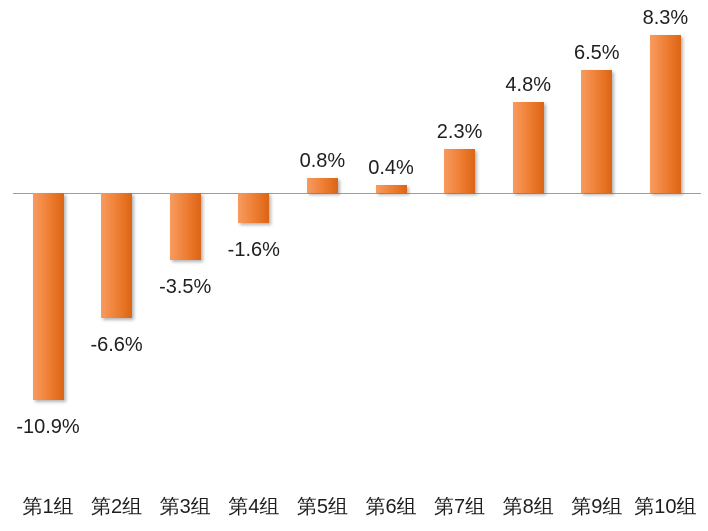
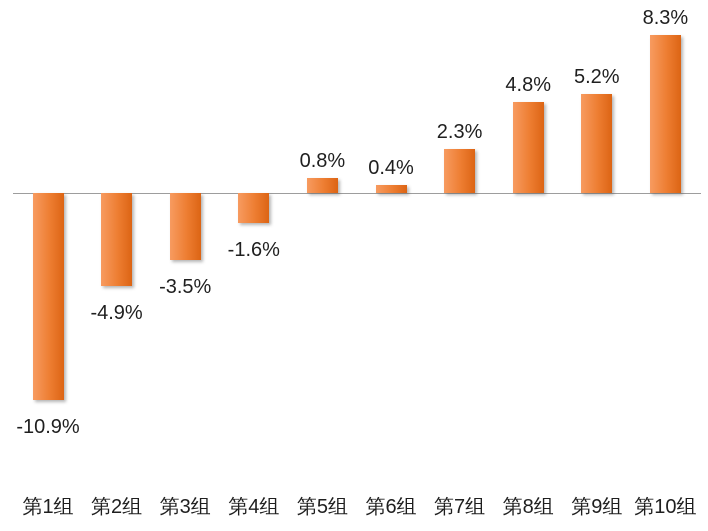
第2组: -6.6% -> -4.9%
第9组: 6.5% -> 5.2%
